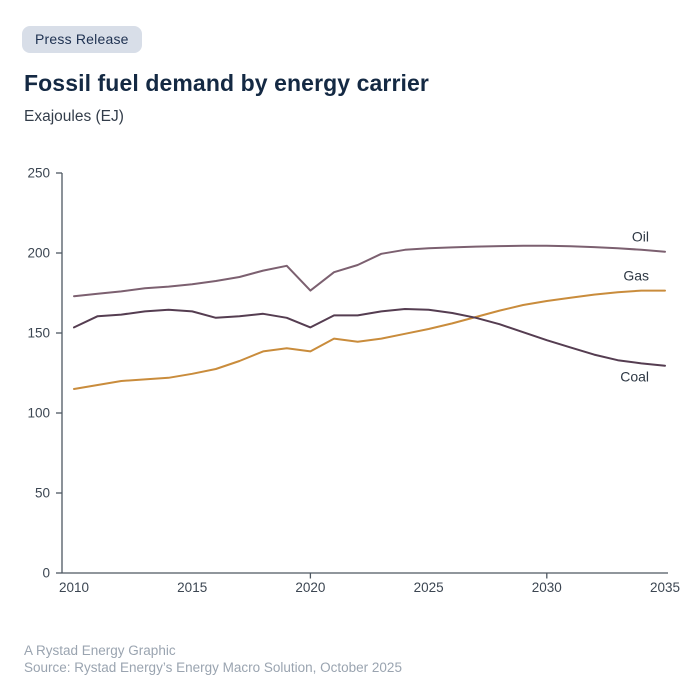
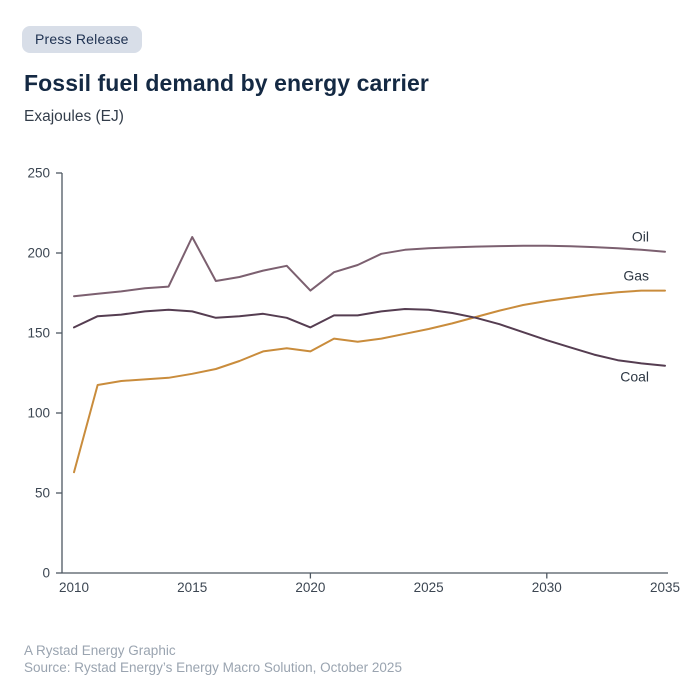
Gas/2010: 115 -> 63
Oil/2015: 180 -> 210
